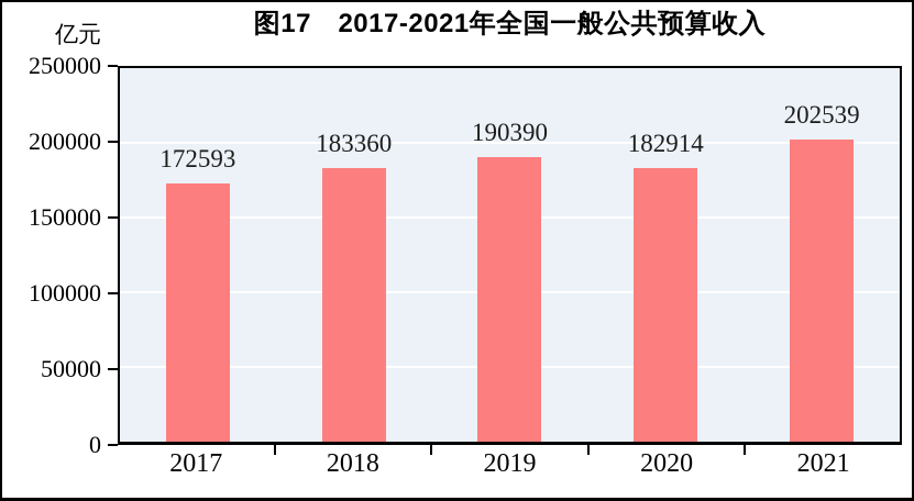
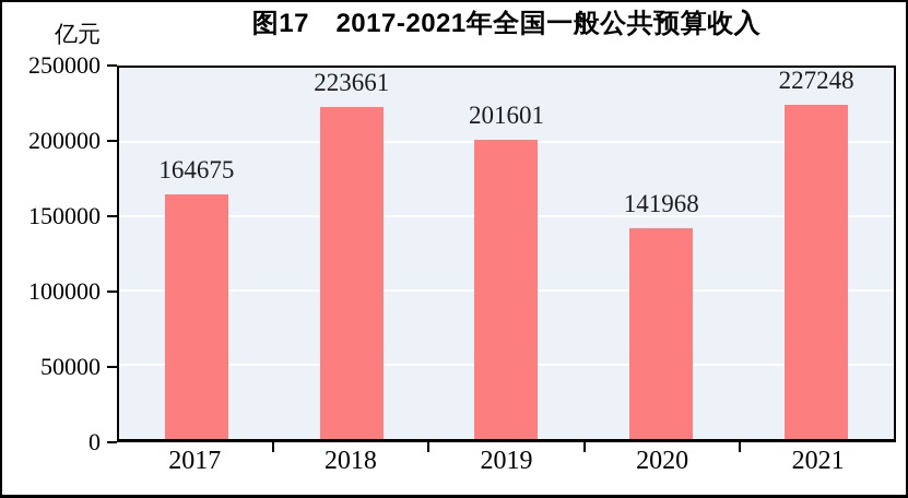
2017: 172593 -> 164675
2018: 183360 -> 223661
2019: 190390 -> 201601
2020: 182914 -> 141968
2021: 202539 -> 227248
